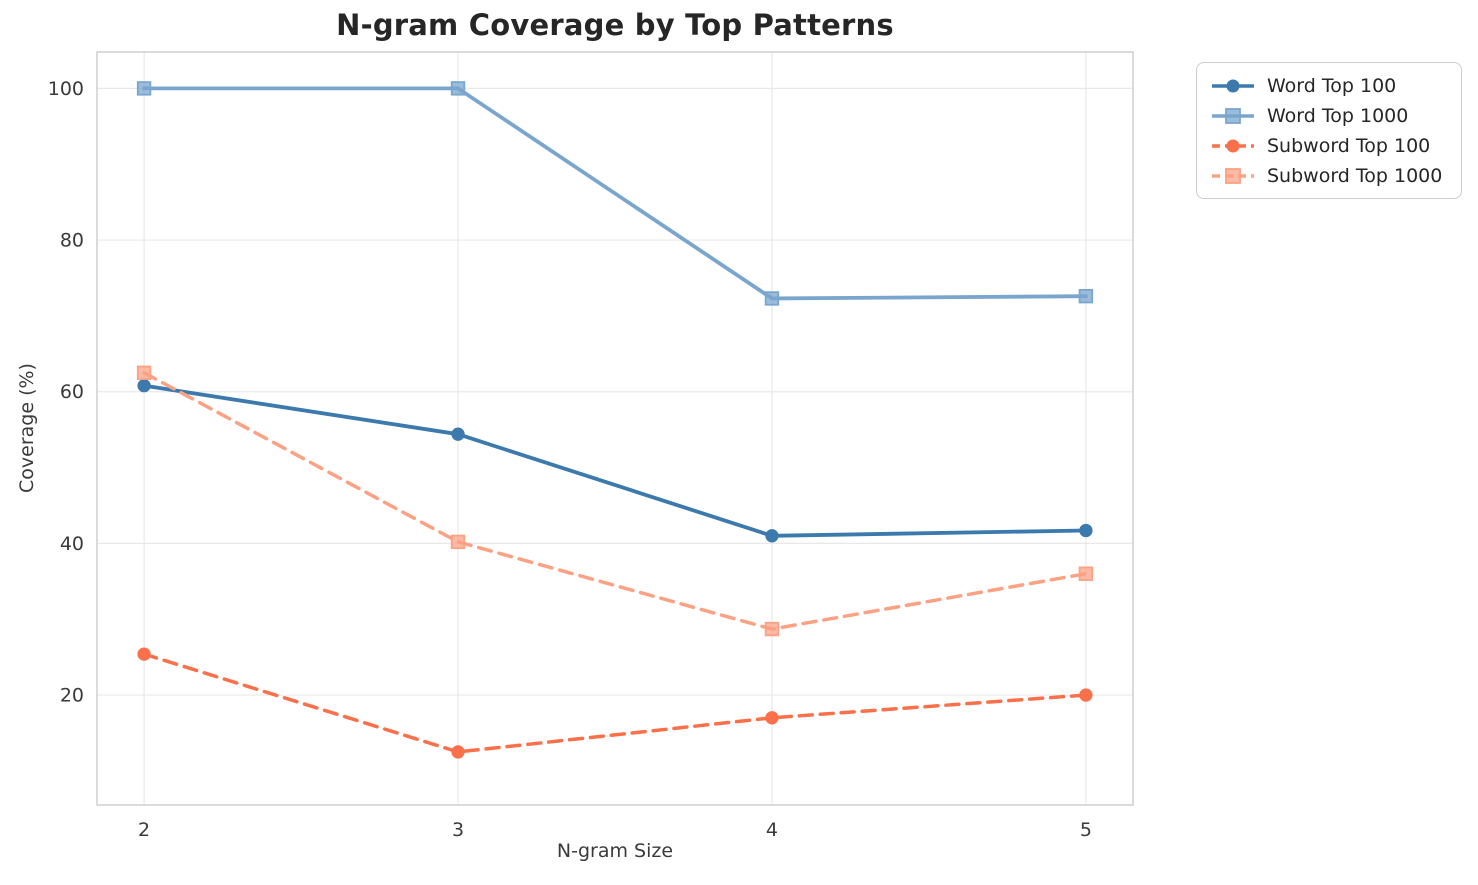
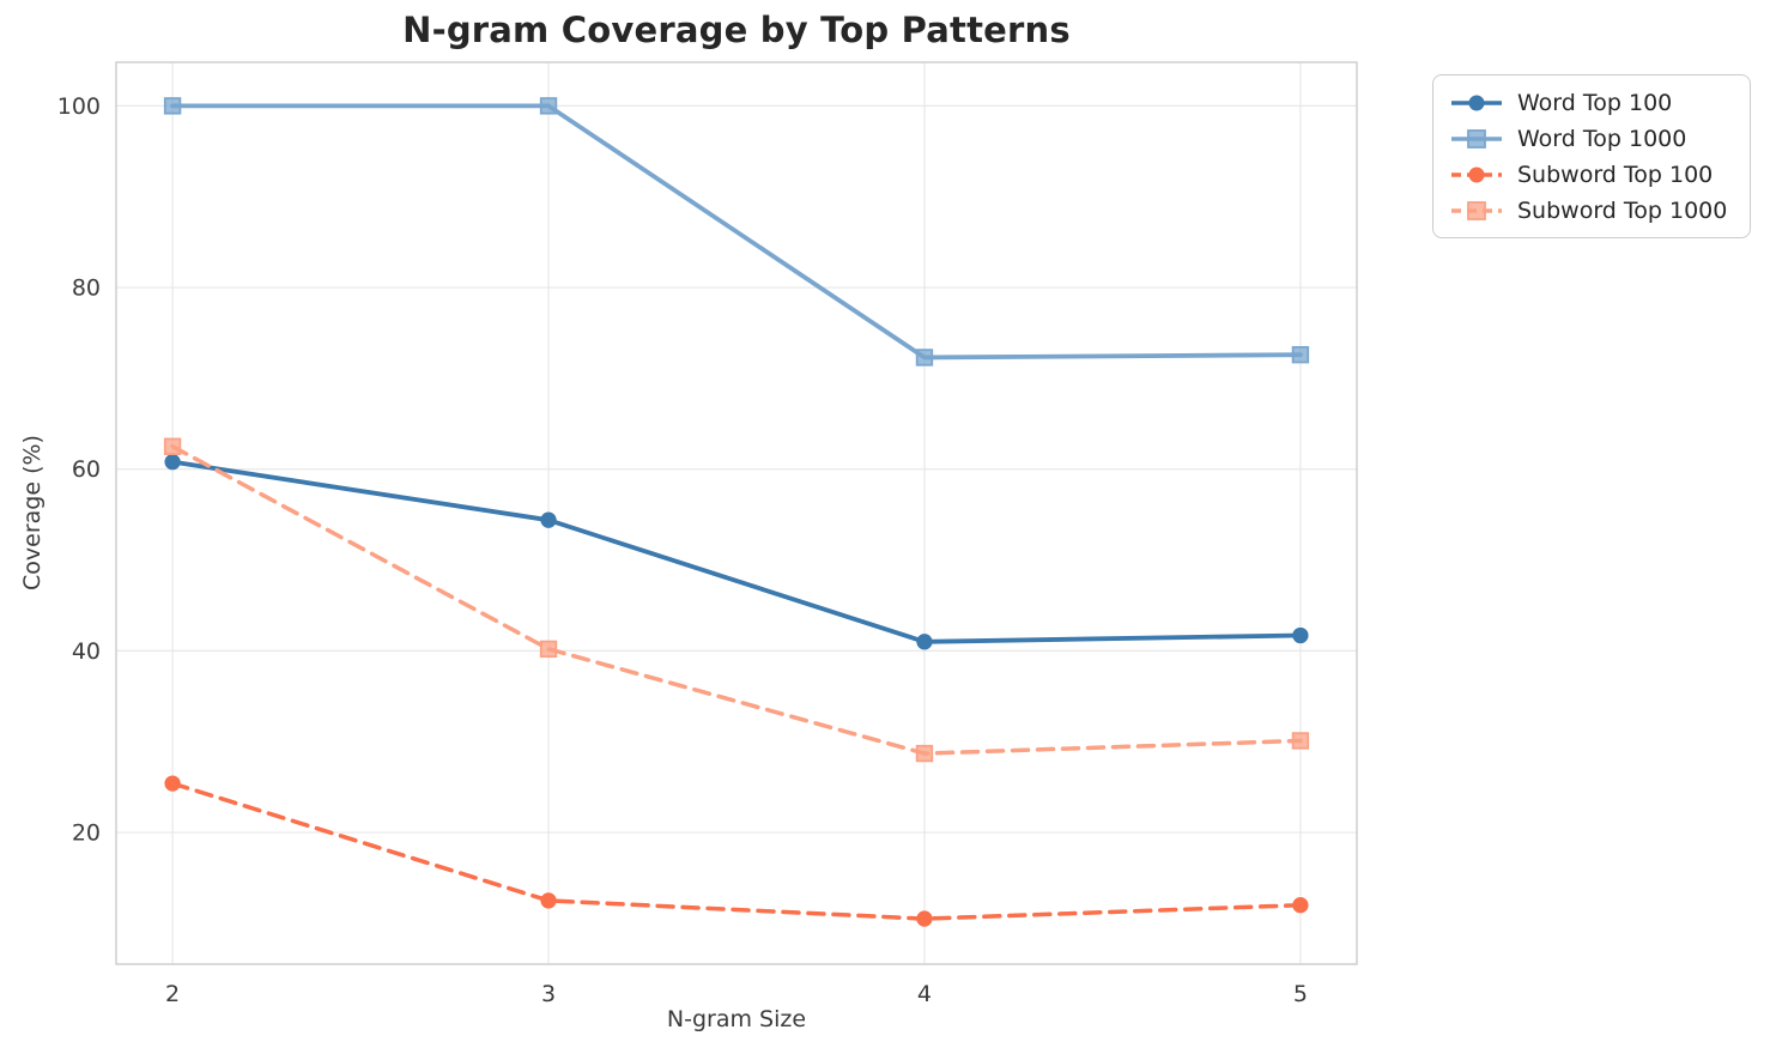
Subword Top 100/4: 17 -> 10
Subword Top 100/5: 20 -> 12
Subword Top 1000/5: 36 -> 30
